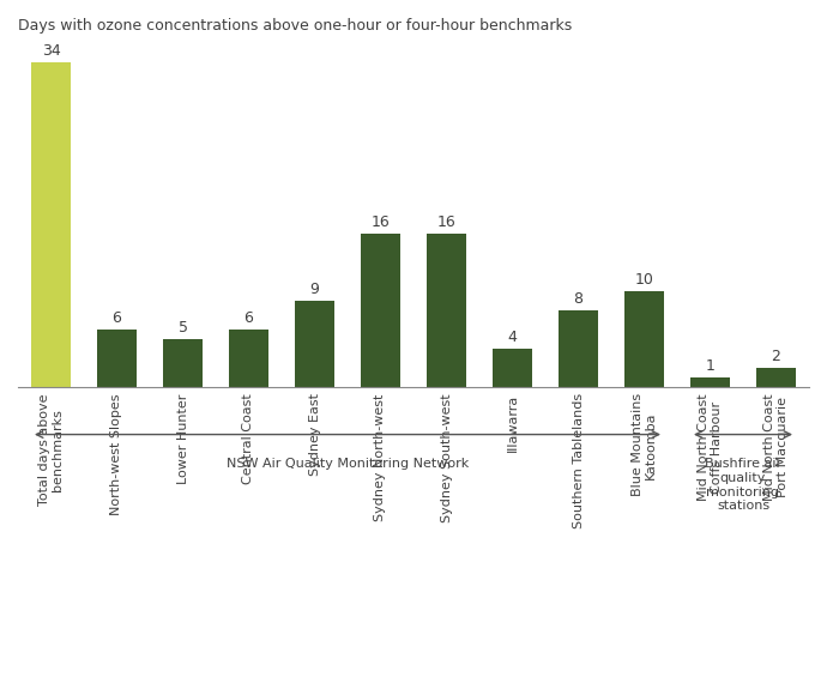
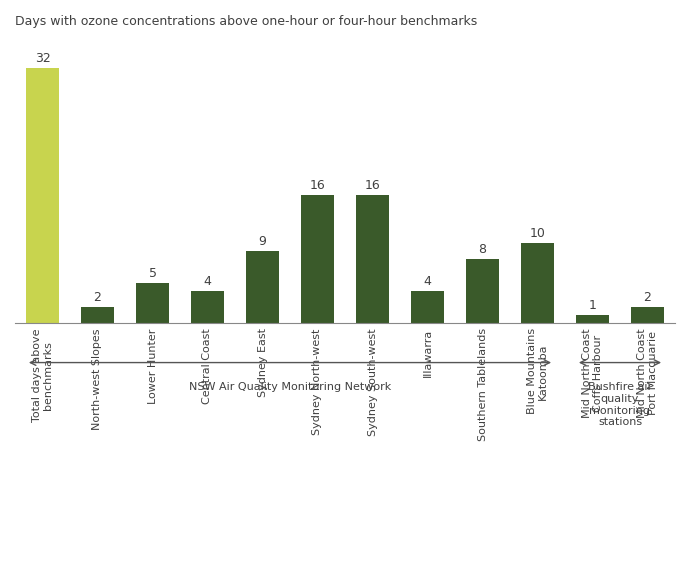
Total days above benchmarks: 34 -> 32
North-west Slopes: 6 -> 2
Central Coast: 6 -> 4
